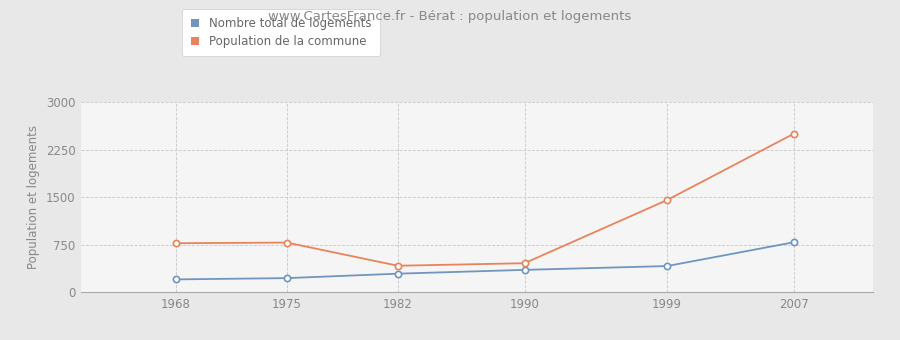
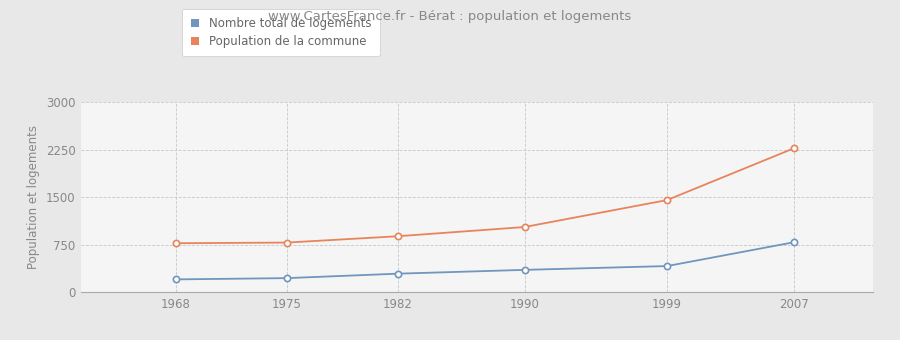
Population de la commune/1982: 420 -> 880
Population de la commune/1990: 460 -> 1030
Population de la commune/2007: 2500 -> 2270
